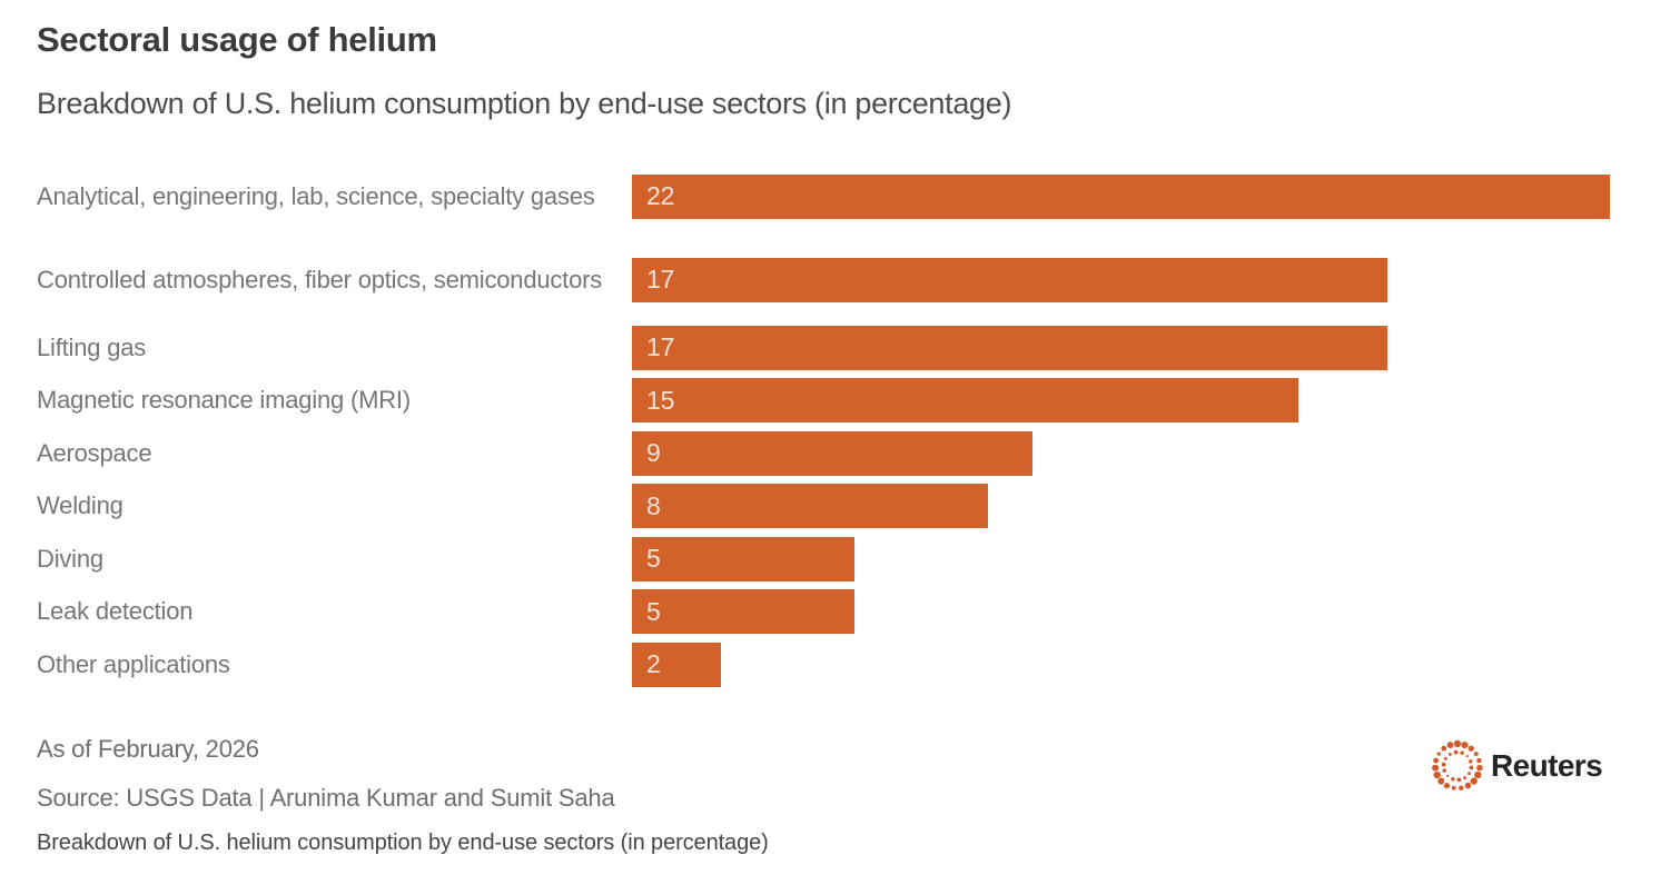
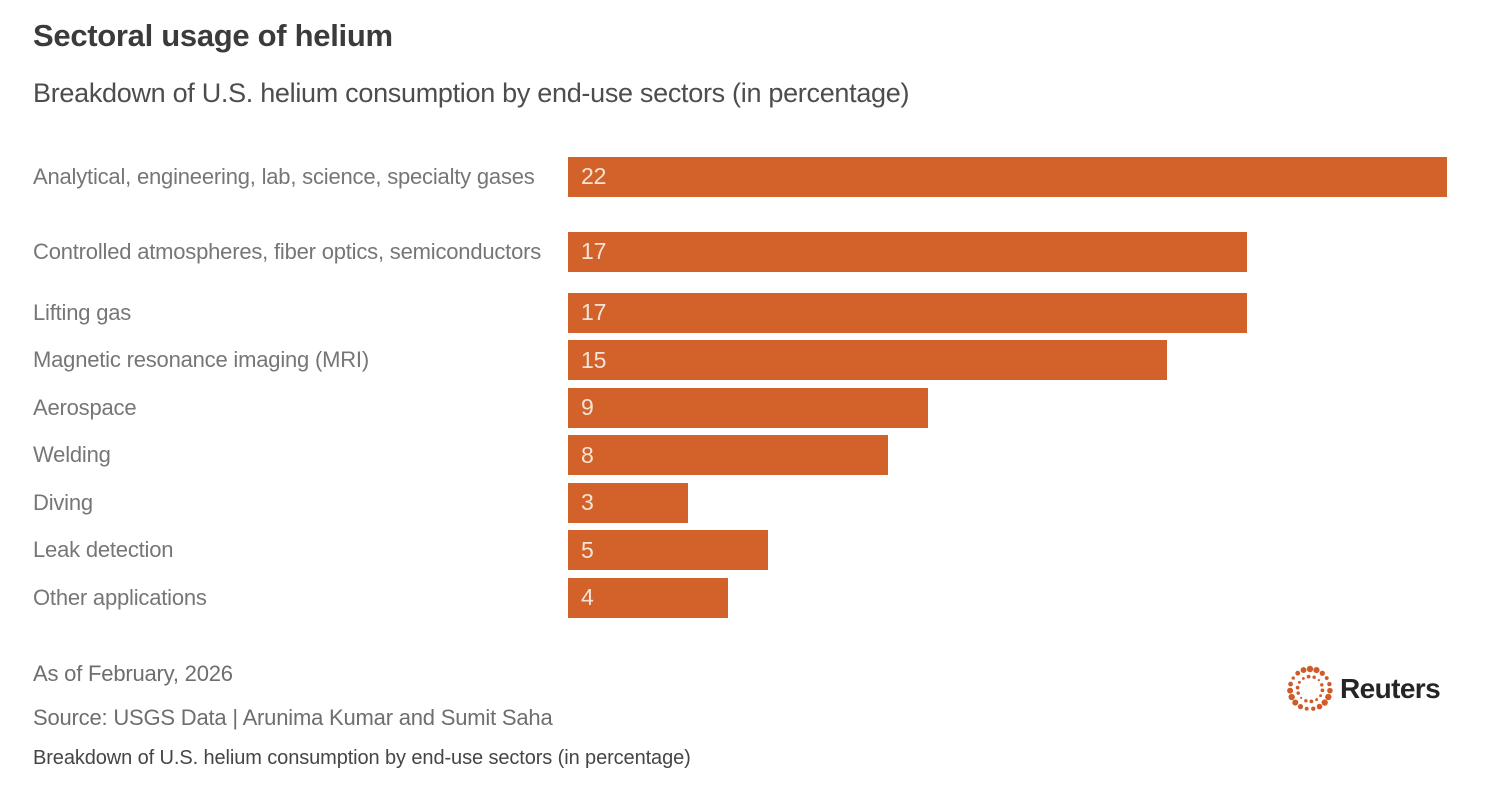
Diving: 5 -> 3
Other applications: 2 -> 4
